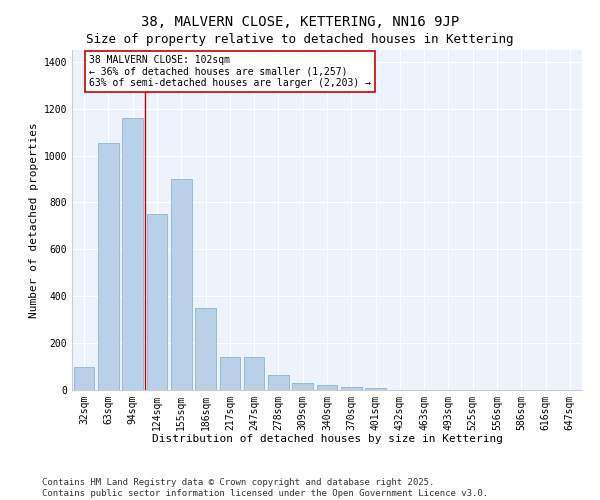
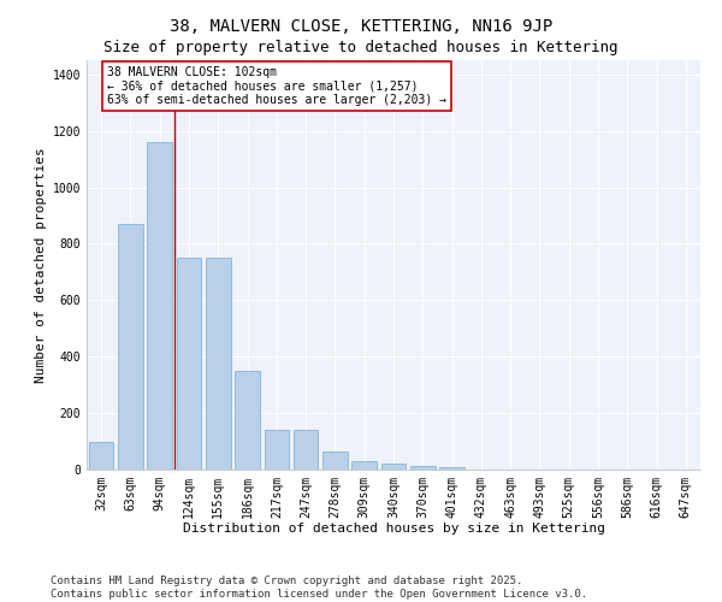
63sqm: 1055 -> 870
155sqm: 900 -> 750
